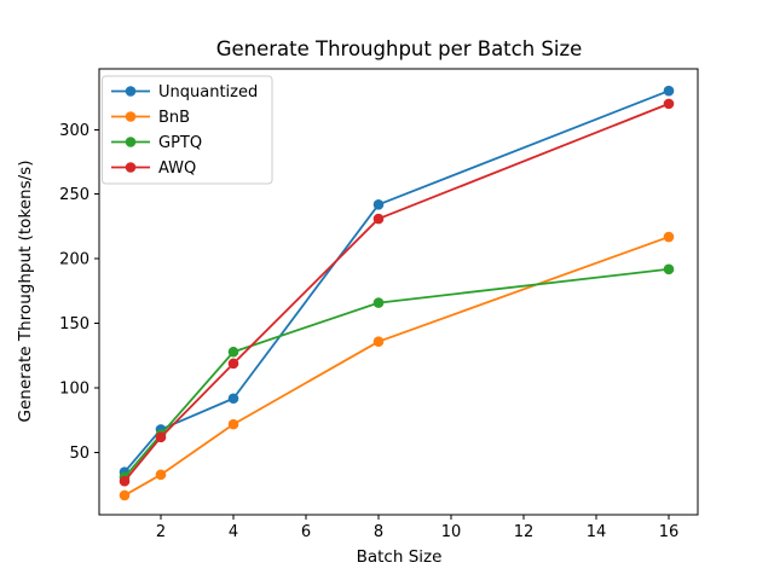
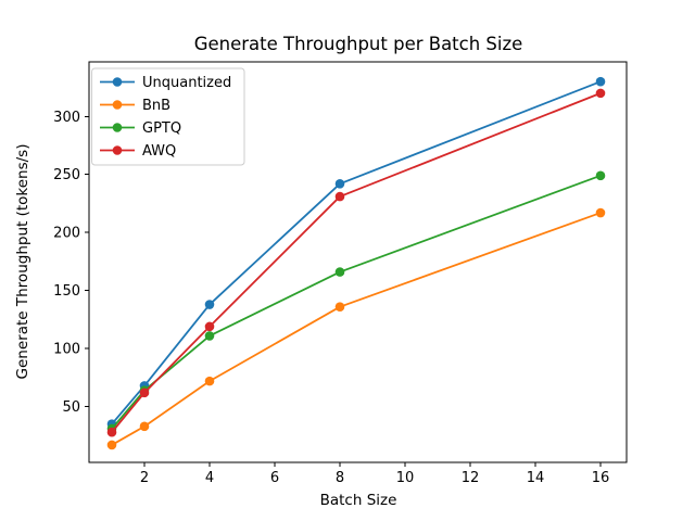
Unquantized/4: 92 -> 138
GPTQ/4: 128 -> 111
GPTQ/16: 192 -> 249
